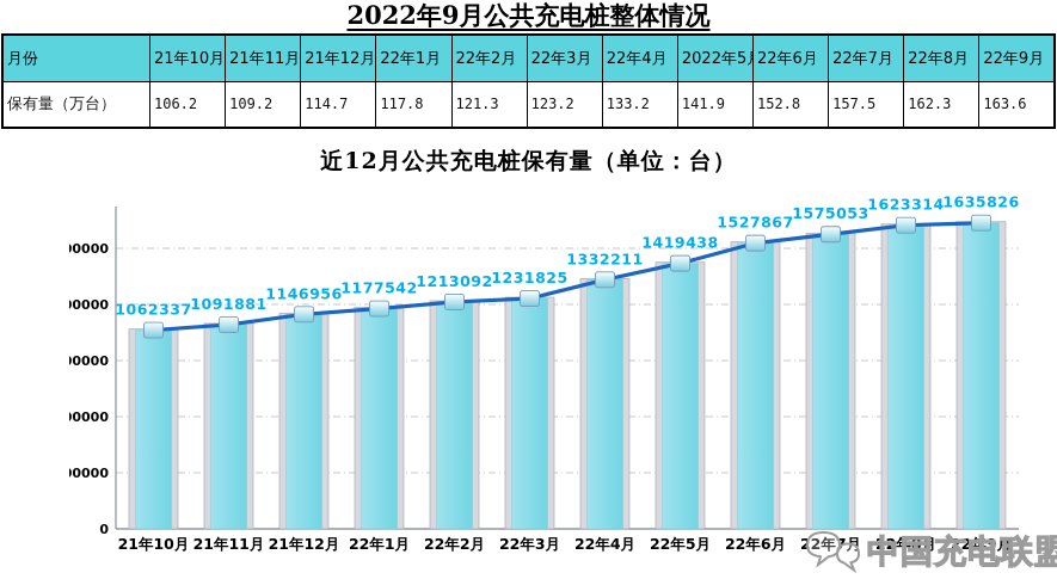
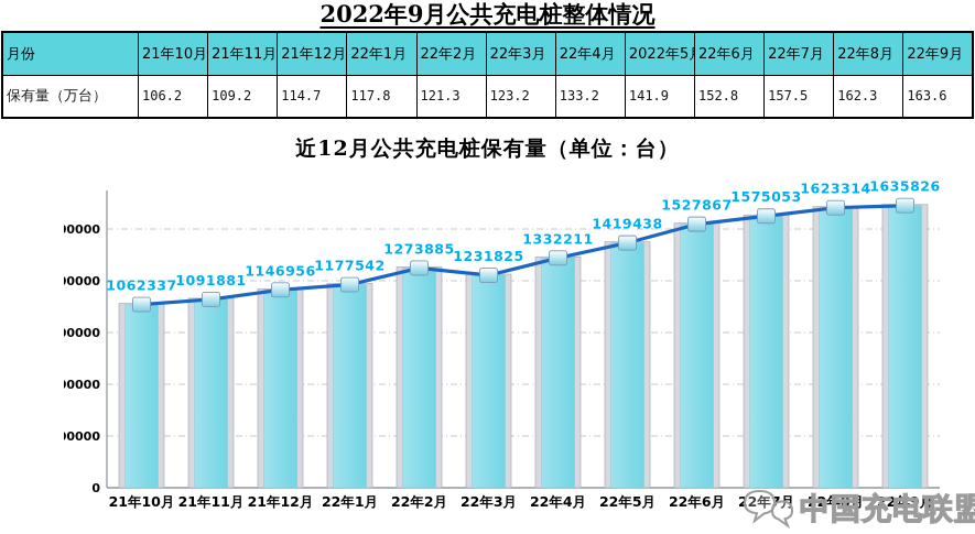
22年2月: 1213092 -> 1273885
